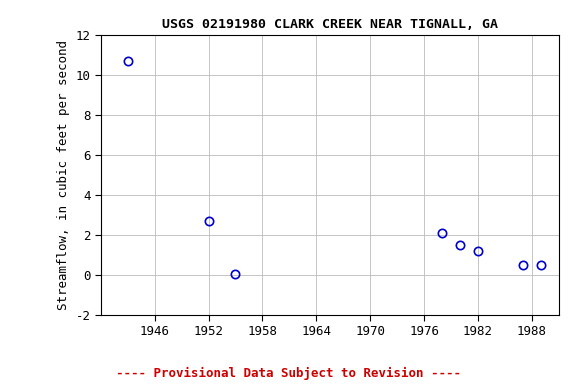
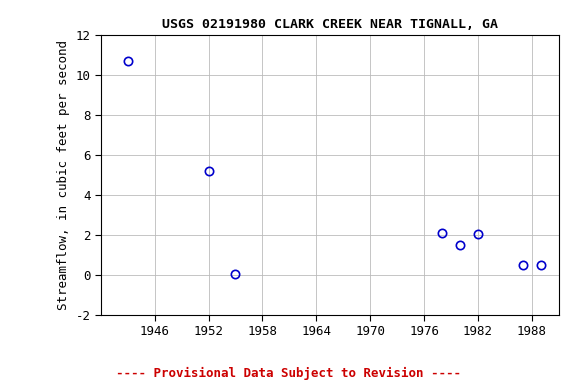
1952: 2.70 -> 5.20
1982: 1.20 -> 2.05
